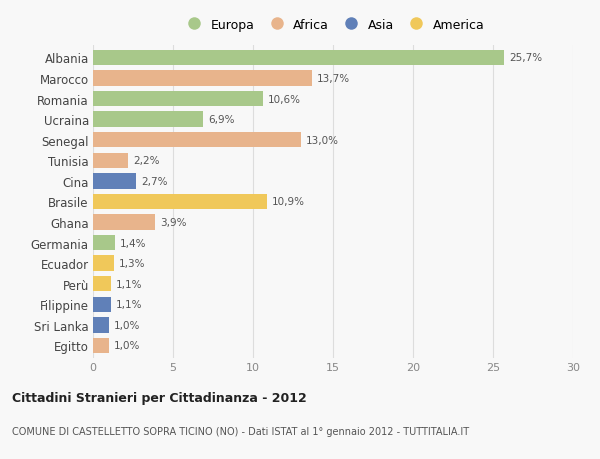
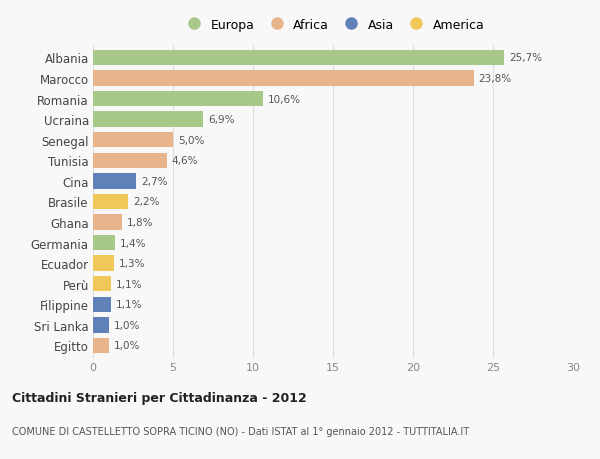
Marocco: 13,7% -> 23,8%
Senegal: 13,0% -> 5,0%
Tunisia: 2,2% -> 4,6%
Brasile: 10,9% -> 2,2%
Ghana: 3,9% -> 1,8%
